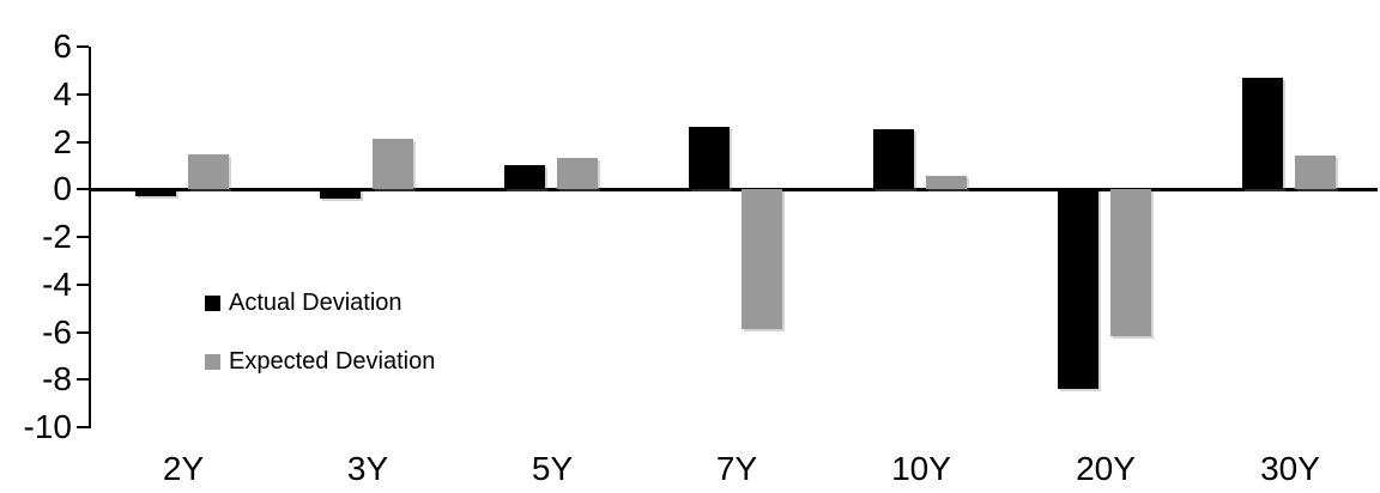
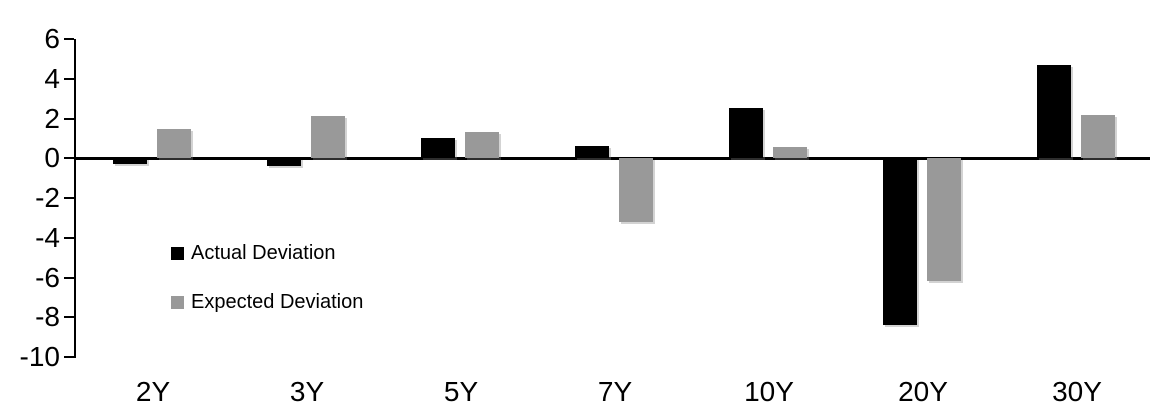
Actual Deviation/7Y: 2.6 -> 0.6
Expected Deviation/7Y: -5.9 -> -3.2
Expected Deviation/30Y: 1.4 -> 2.1
